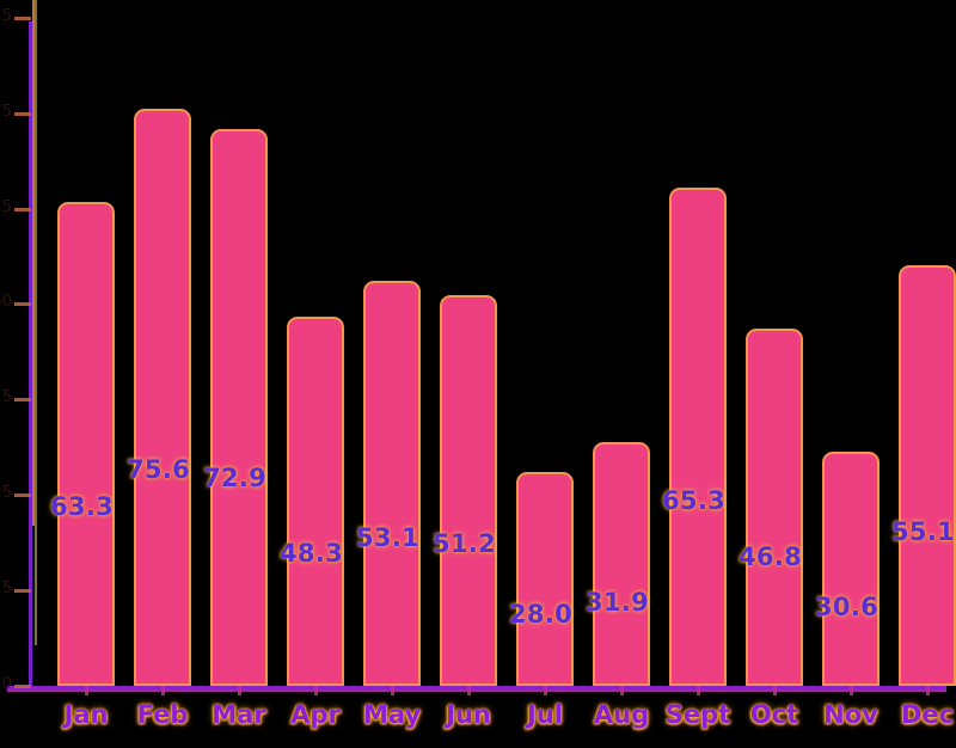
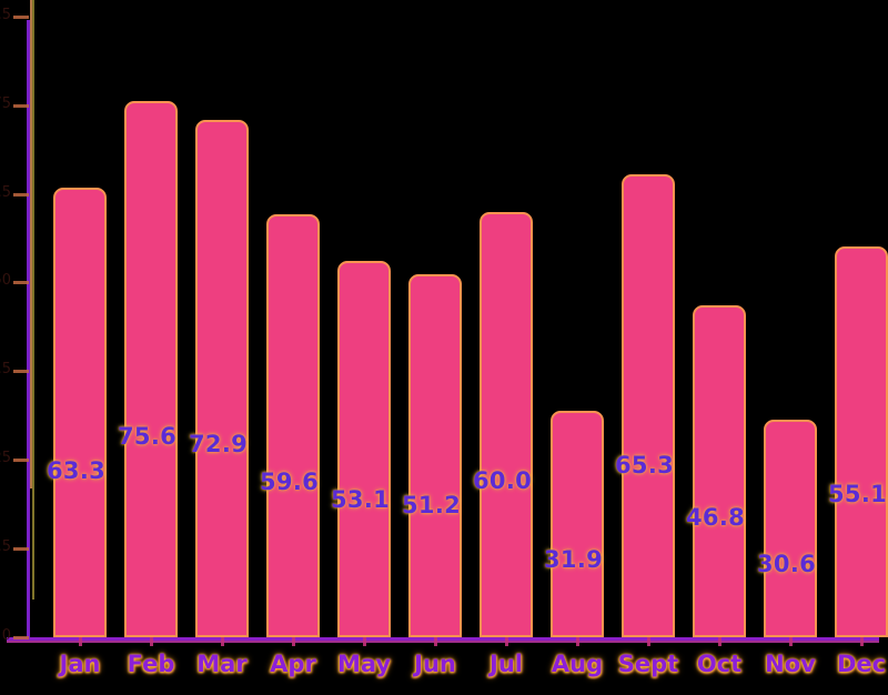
Apr: 48.3 -> 59.6
Jul: 28.0 -> 60.0
